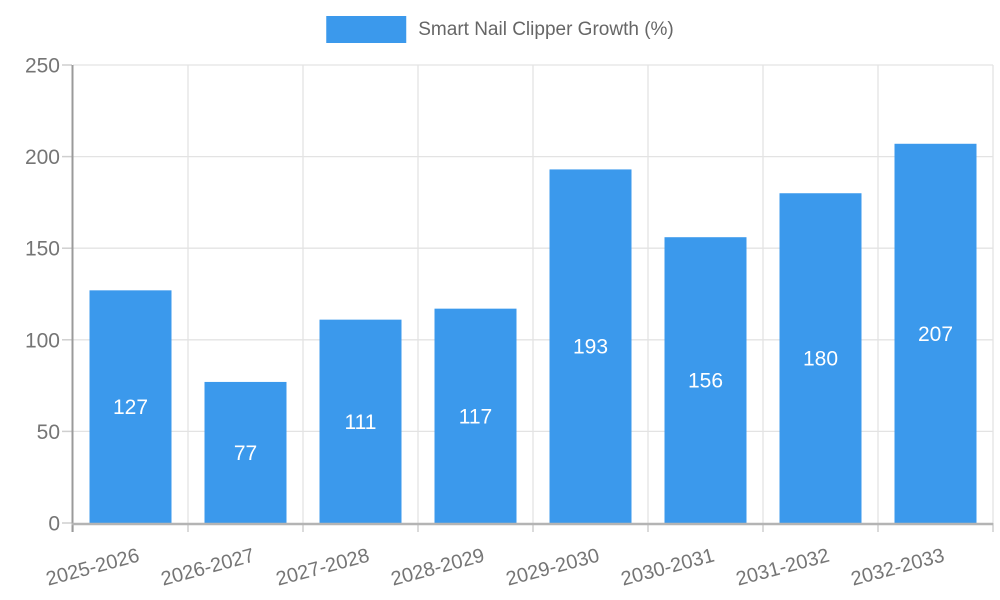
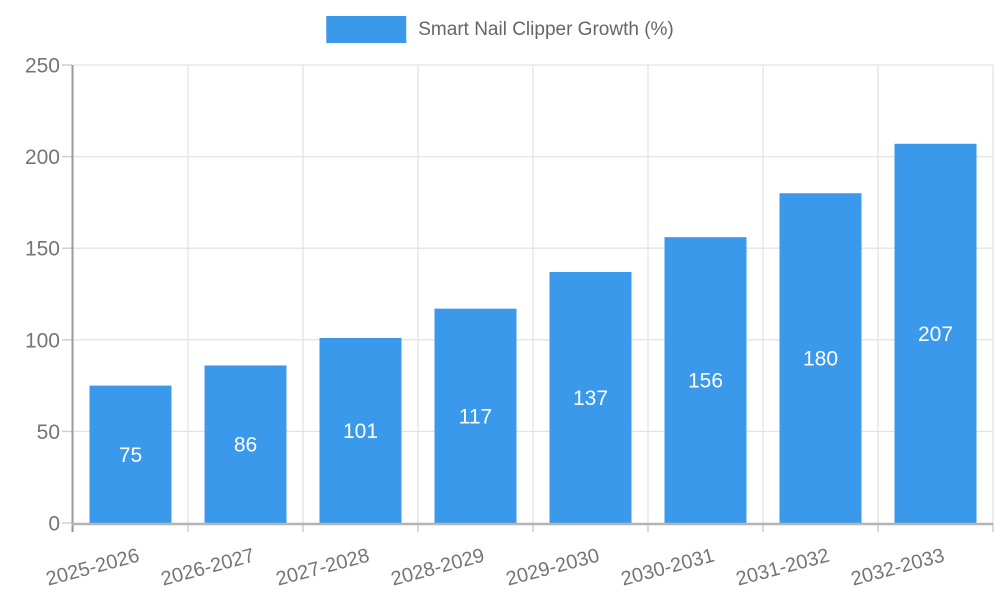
2025-2026: 127 -> 75
2026-2027: 77 -> 86
2027-2028: 111 -> 101
2029-2030: 193 -> 137
